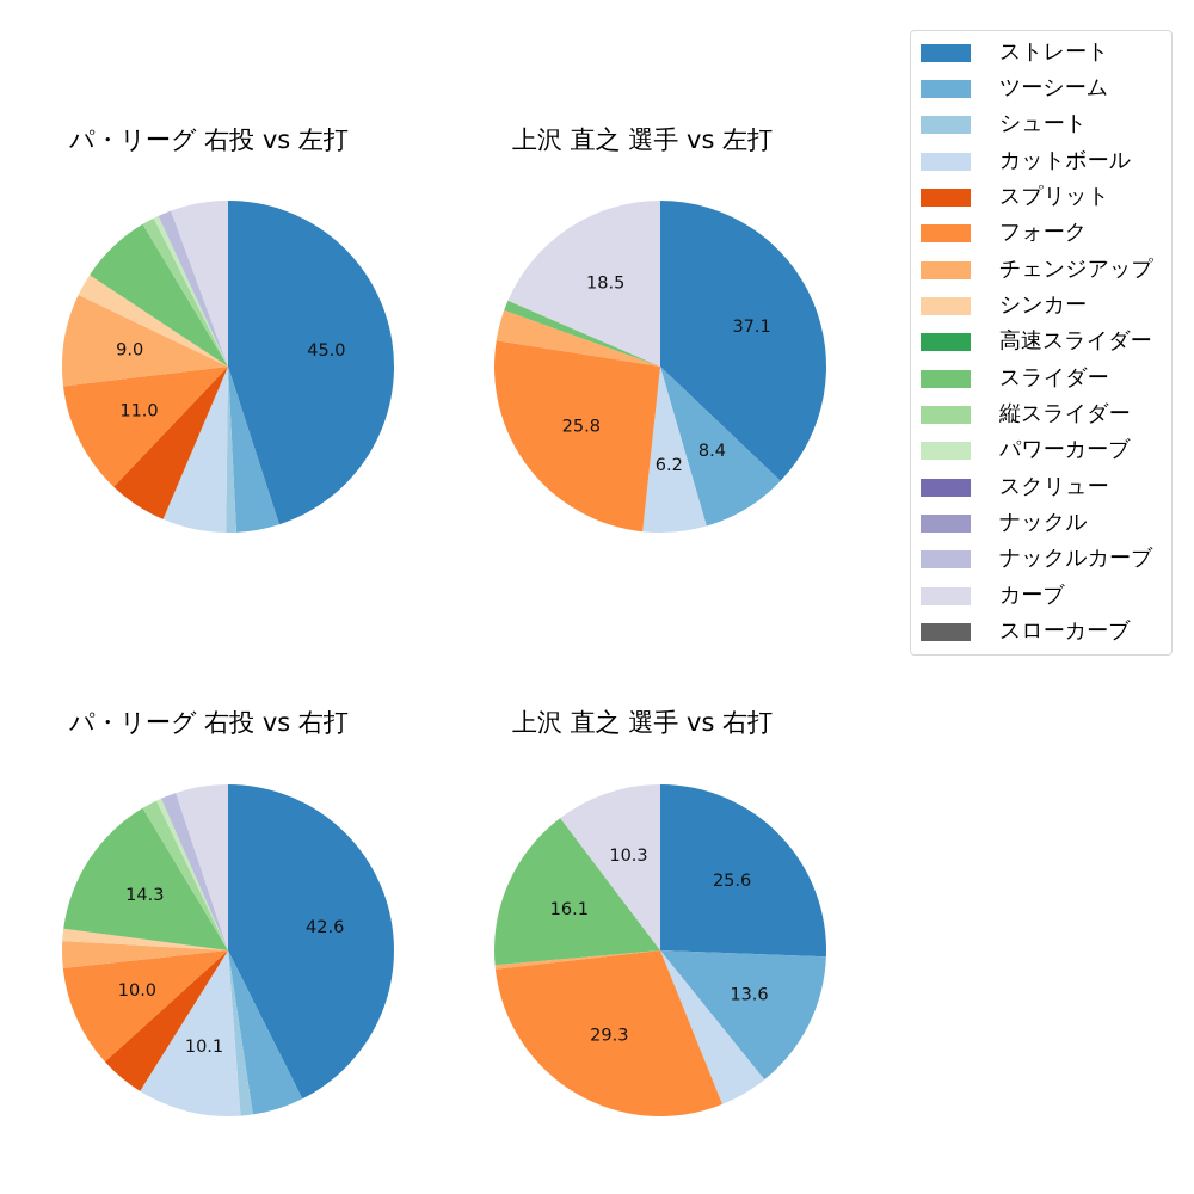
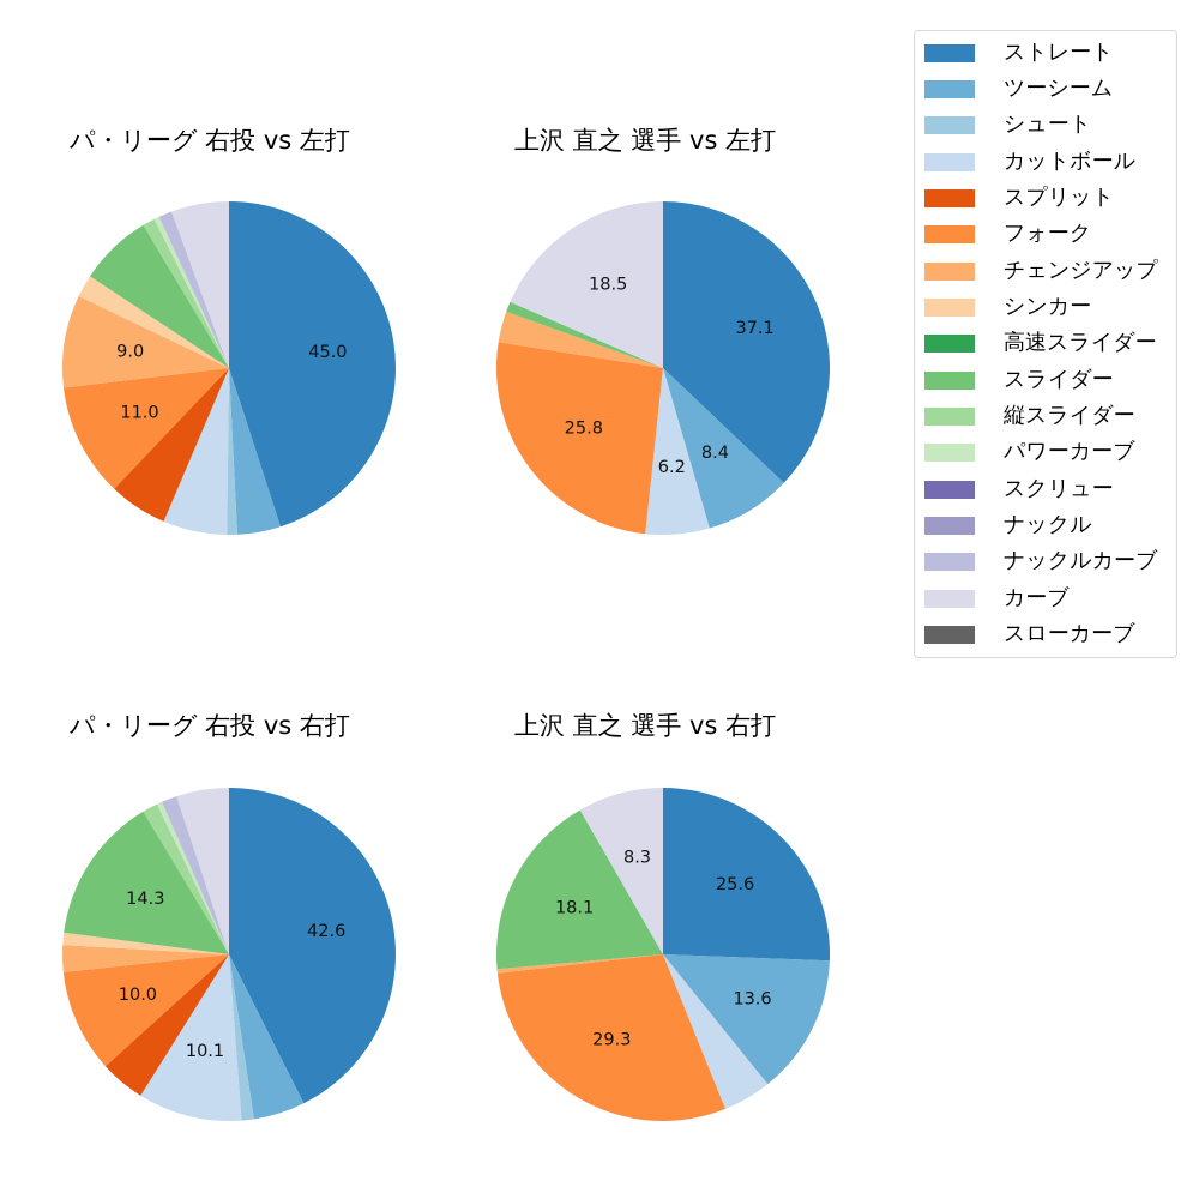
上沢 直之 選手 vs 右打/スライダー: 16.1 -> 18.1
上沢 直之 選手 vs 右打/カーブ: 10.3 -> 8.3
